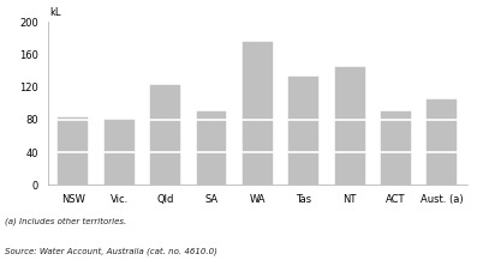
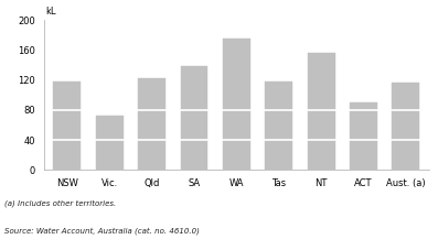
NSW: 83 -> 118
Vic.: 80 -> 72
SA: 90 -> 138
Tas: 132 -> 118
NT: 145 -> 156
Aust. (a): 105 -> 116
